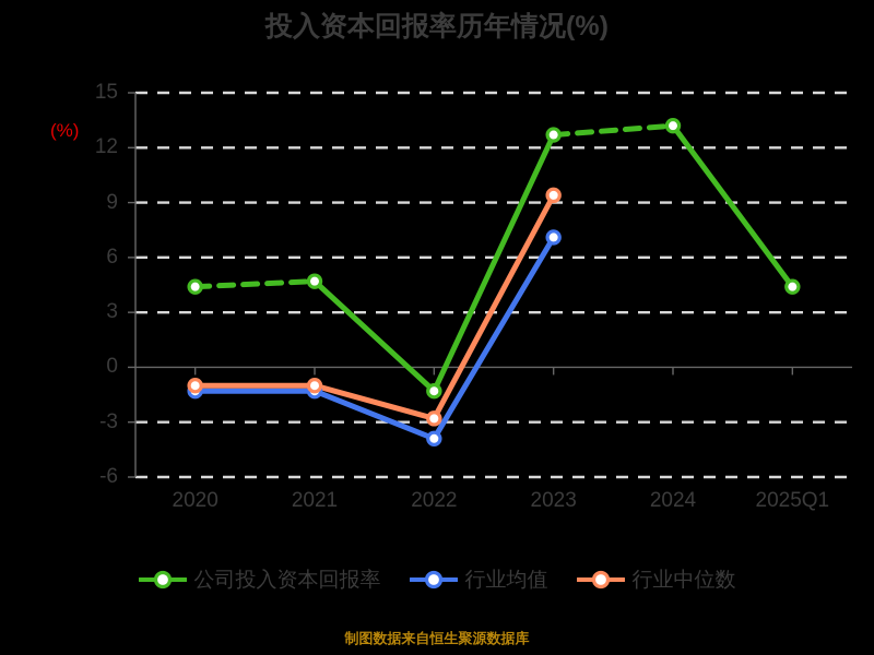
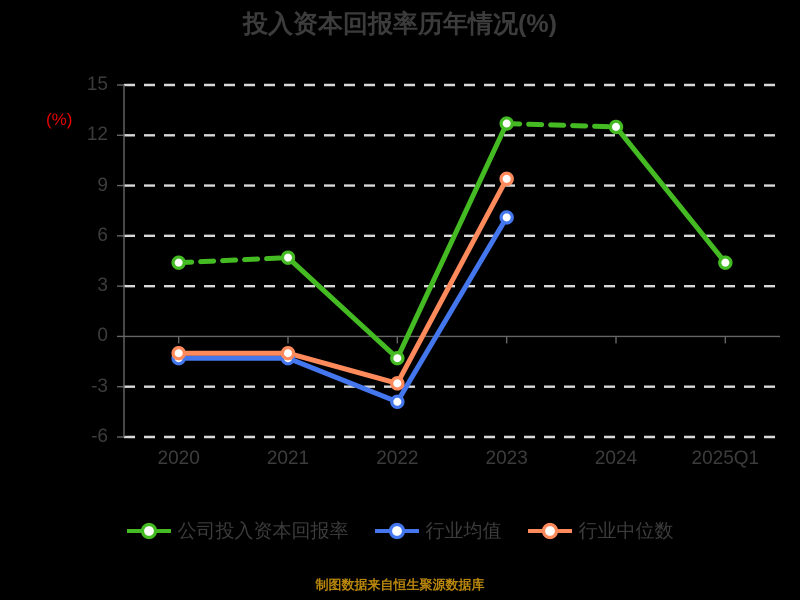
公司投入资本回报率/2024: 13.2 -> 12.5
